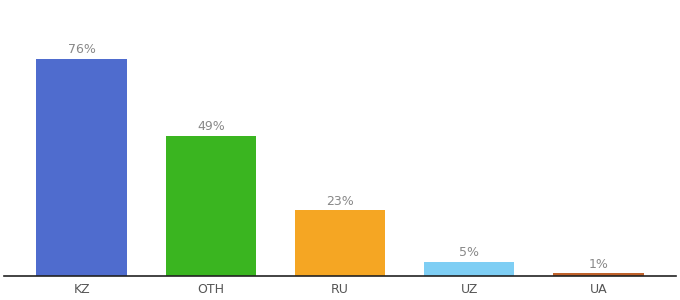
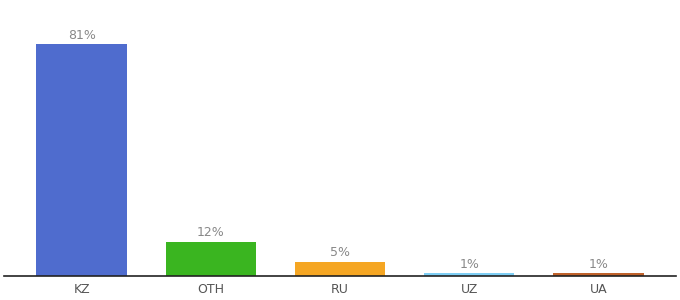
KZ: 76% -> 81%
OTH: 49% -> 12%
RU: 23% -> 5%
UZ: 5% -> 1%
